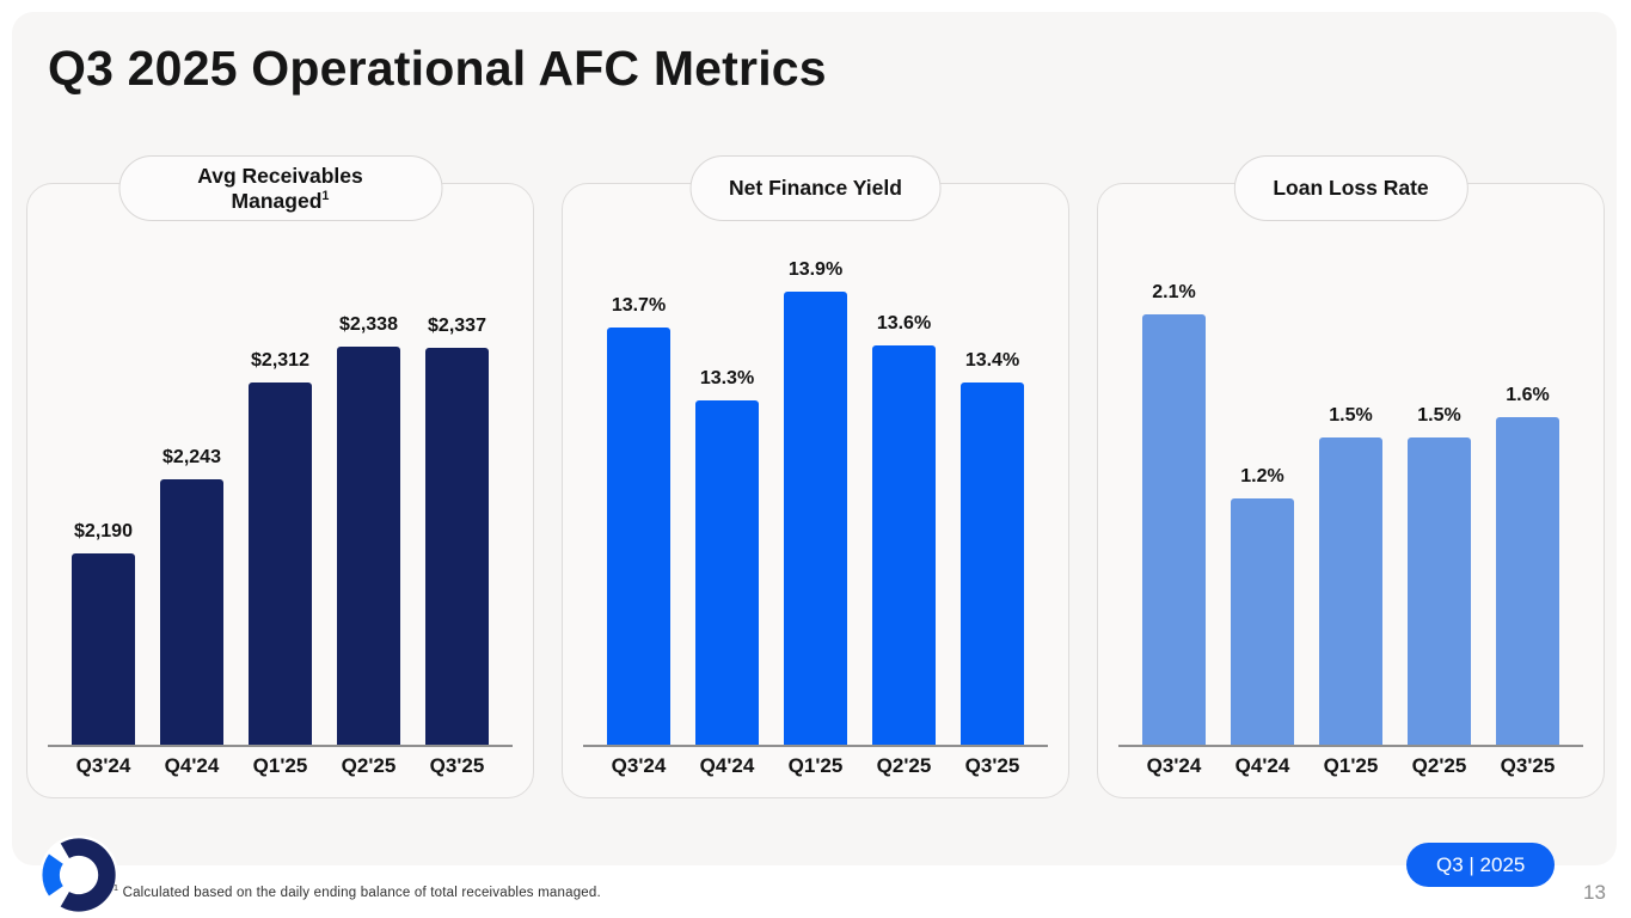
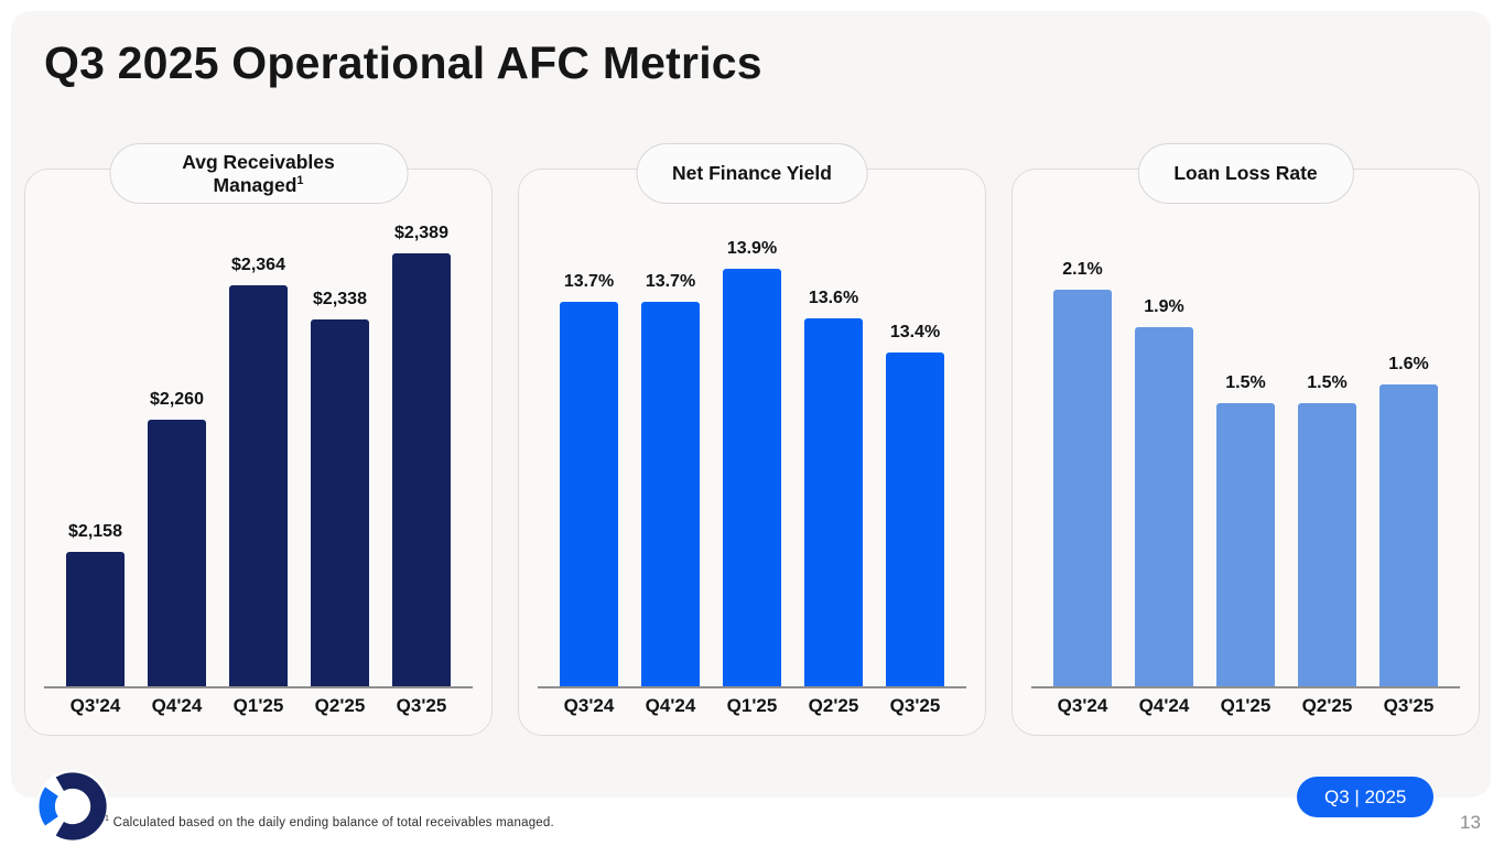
Avg Receivables Managed/Q3'24: $2,190 -> $2,158
Avg Receivables Managed/Q4'24: $2,243 -> $2,260
Avg Receivables Managed/Q1'25: $2,312 -> $2,364
Avg Receivables Managed/Q3'25: $2,337 -> $2,389
Net Finance Yield/Q4'24: 13.3% -> 13.7%
Loan Loss Rate/Q4'24: 1.2% -> 1.9%
